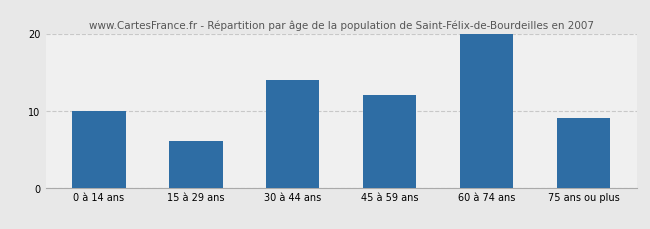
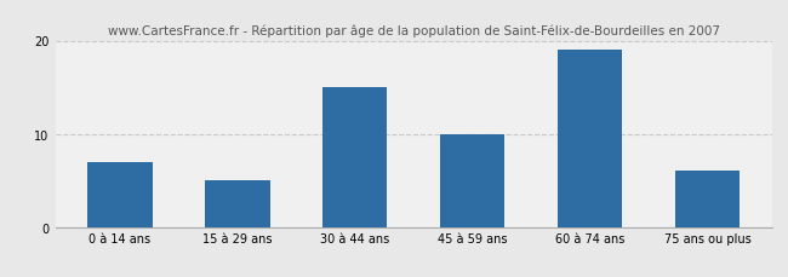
0 à 14 ans: 10 -> 7
15 à 29 ans: 6 -> 5
30 à 44 ans: 14 -> 15
45 à 59 ans: 12 -> 10
60 à 74 ans: 20 -> 19
75 ans ou plus: 9 -> 6
